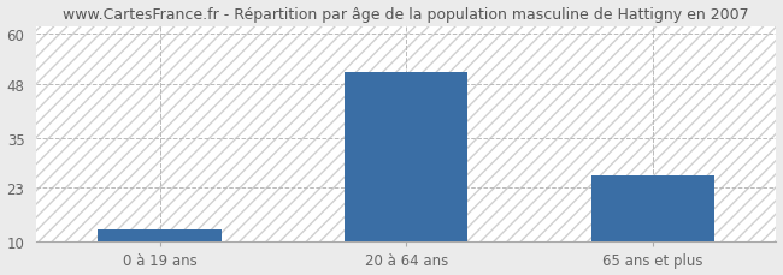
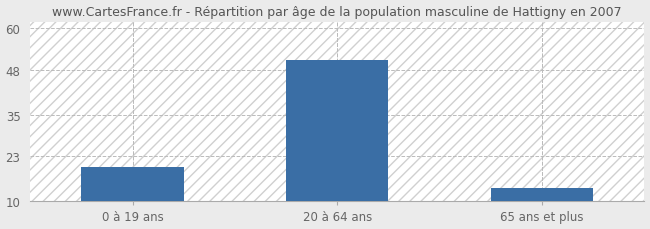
0 à 19 ans: 13 -> 20
65 ans et plus: 26 -> 14
